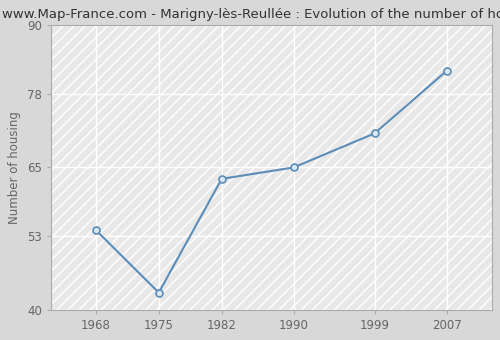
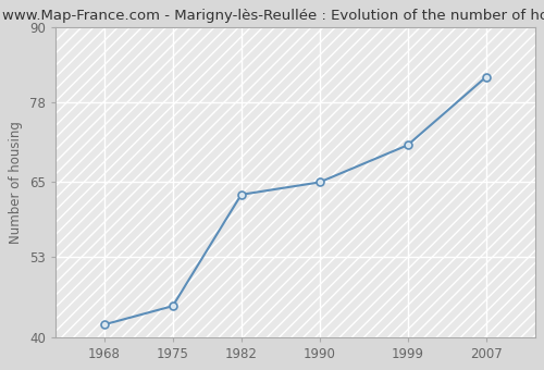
1968: 54 -> 42
1975: 43 -> 45
